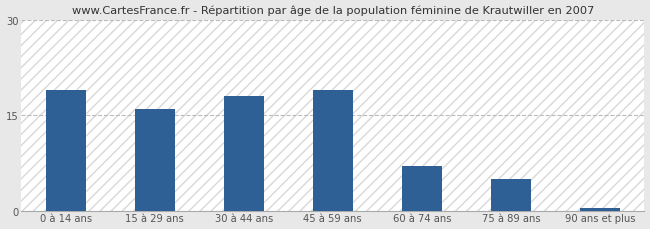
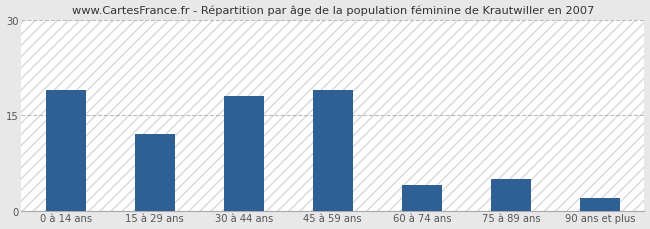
15 à 29 ans: 16.0 -> 12.0
60 à 74 ans: 7.0 -> 4.0
90 ans et plus: 0.4 -> 2.0
